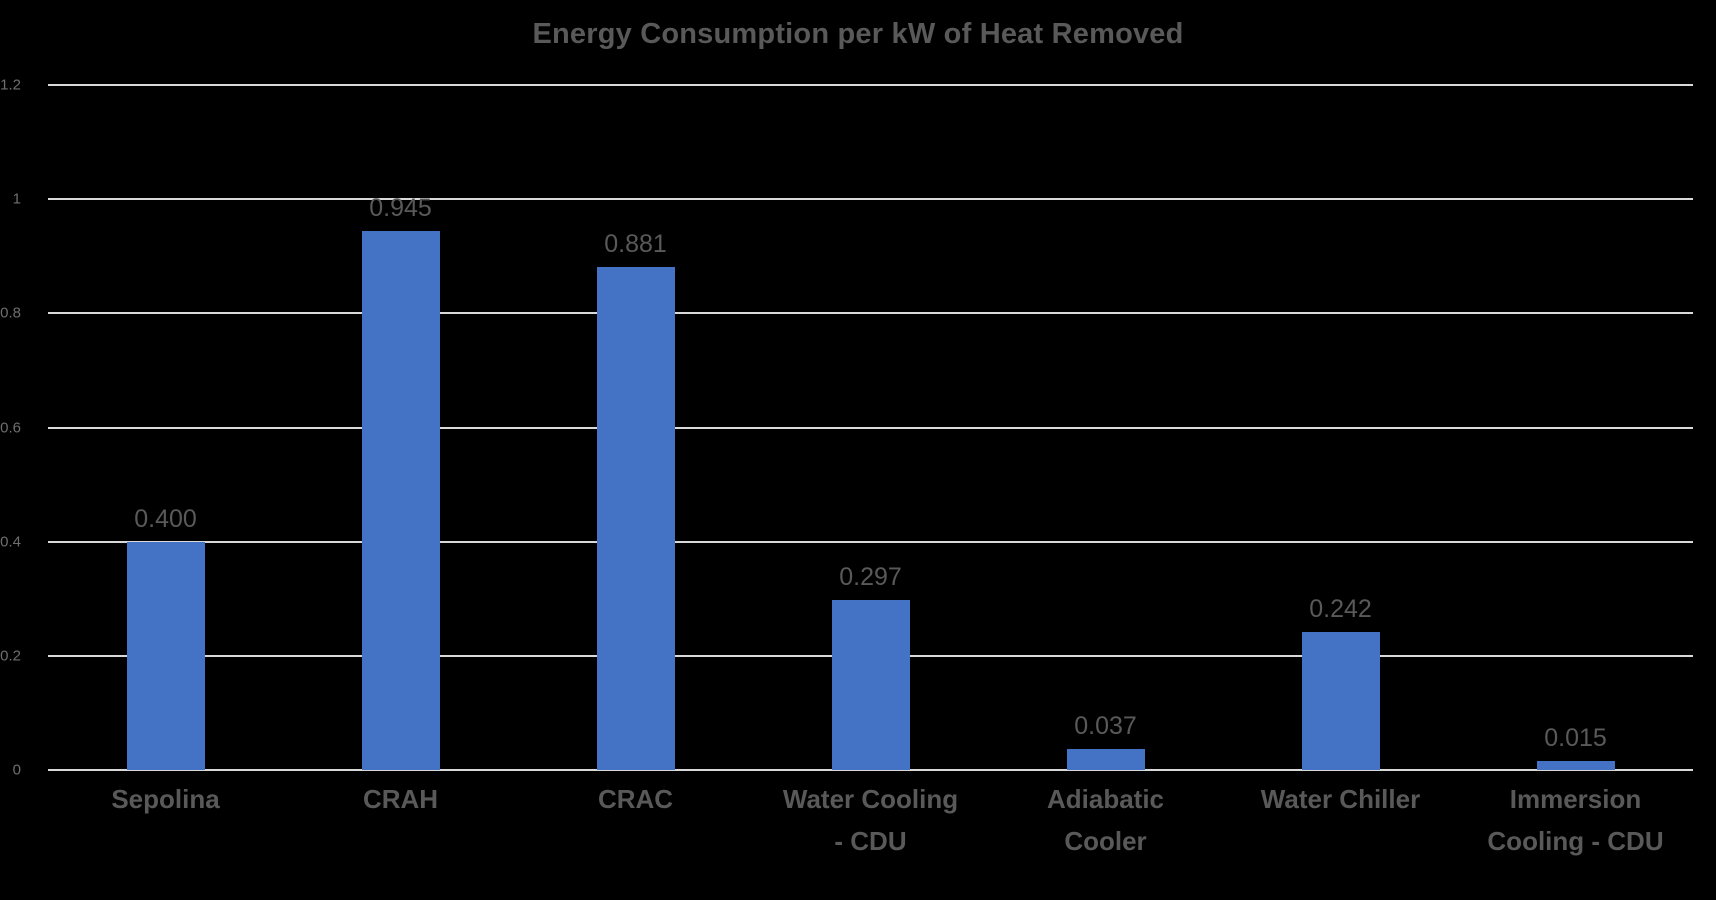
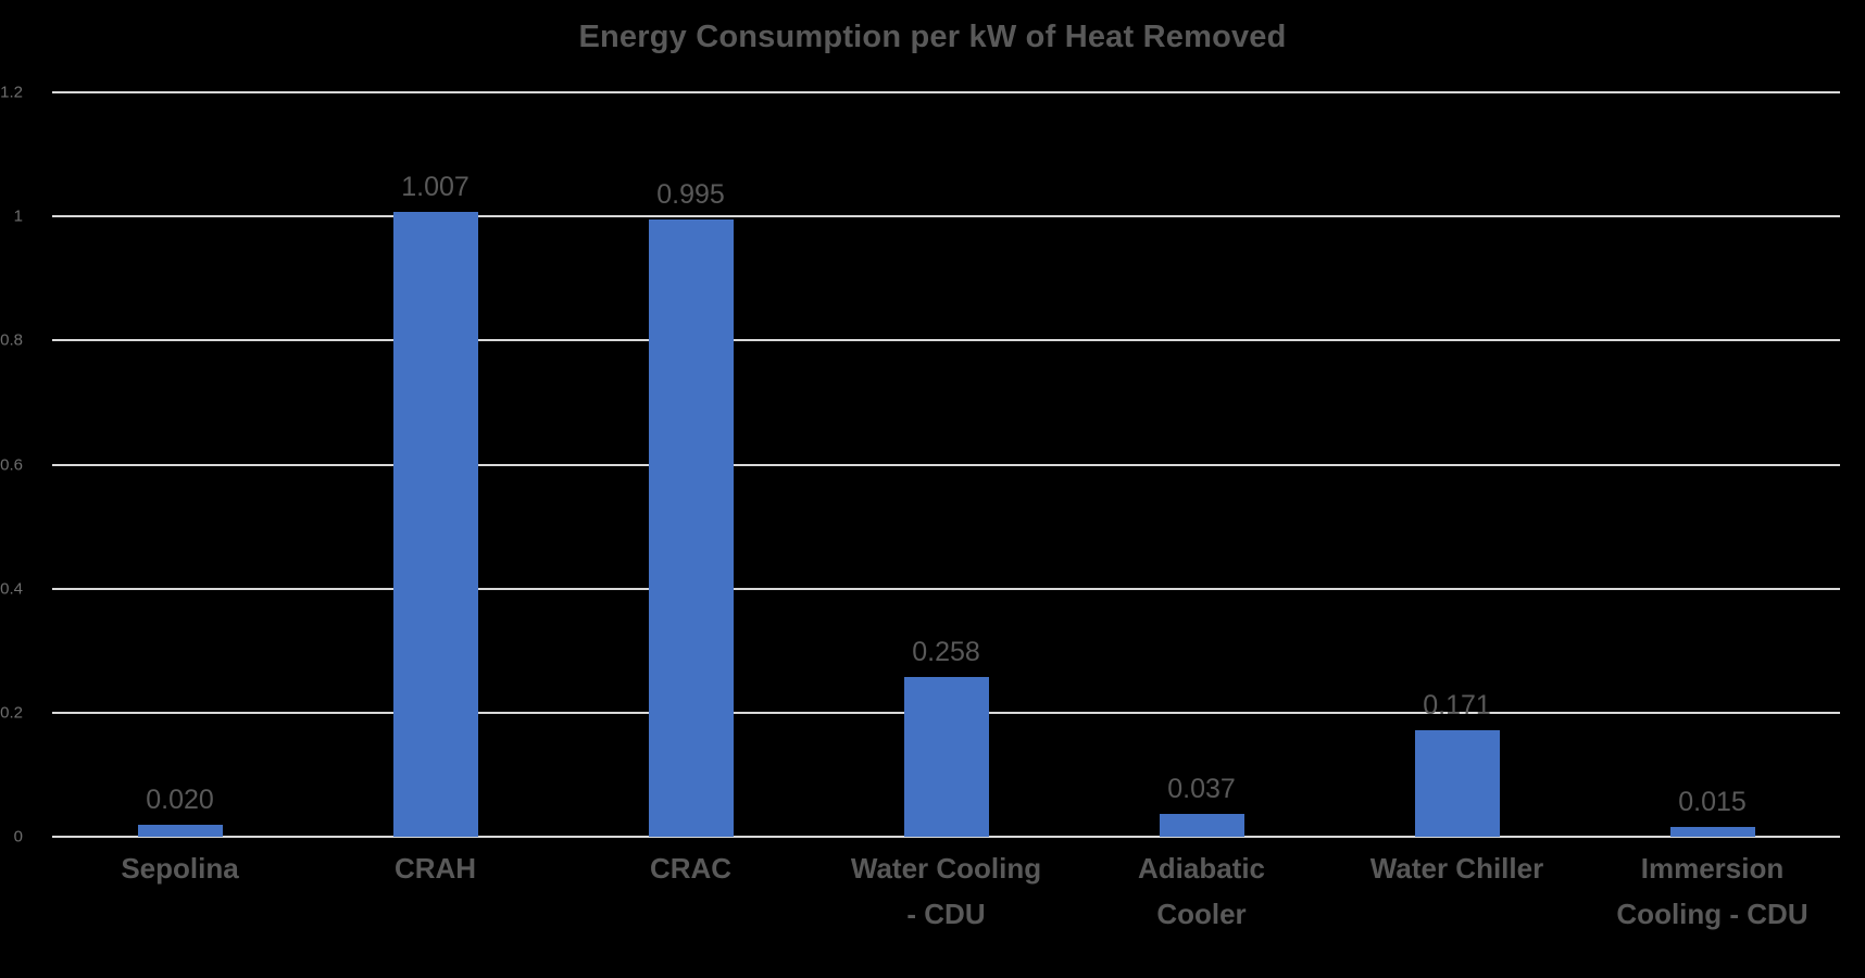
Sepolina: 0.400 -> 0.020
CRAH: 0.945 -> 1.007
CRAC: 0.881 -> 0.995
Water Cooling - CDU: 0.297 -> 0.258
Water Chiller: 0.242 -> 0.171
